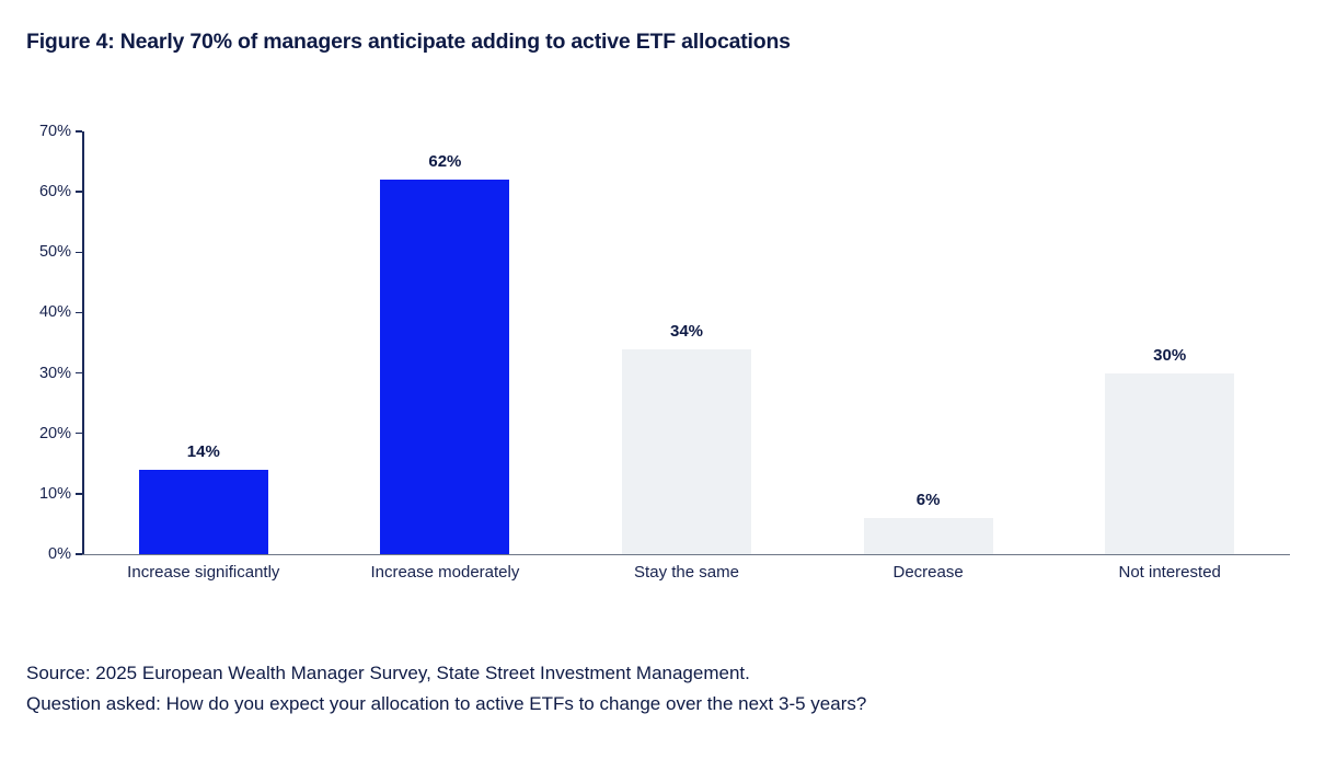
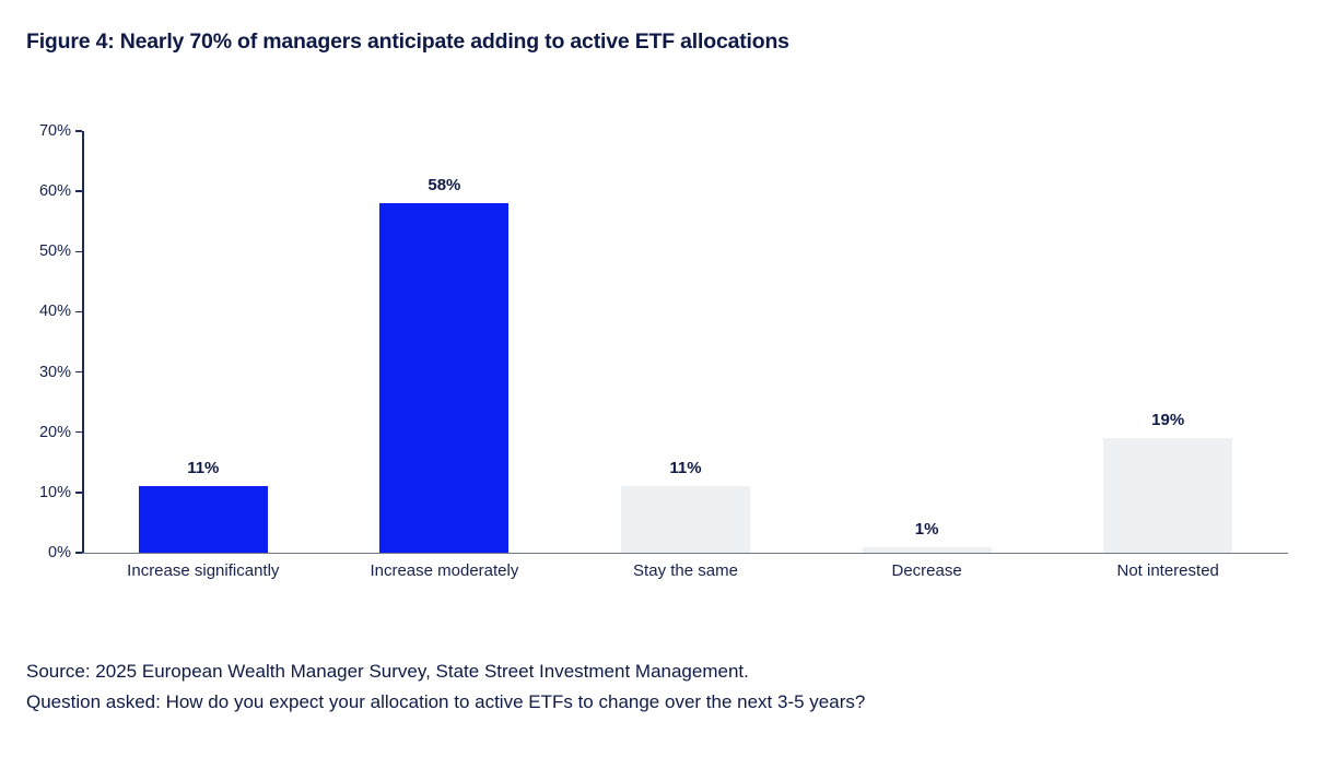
Increase significantly: 14% -> 11%
Increase moderately: 62% -> 58%
Stay the same: 34% -> 11%
Decrease: 6% -> 1%
Not interested: 30% -> 19%
